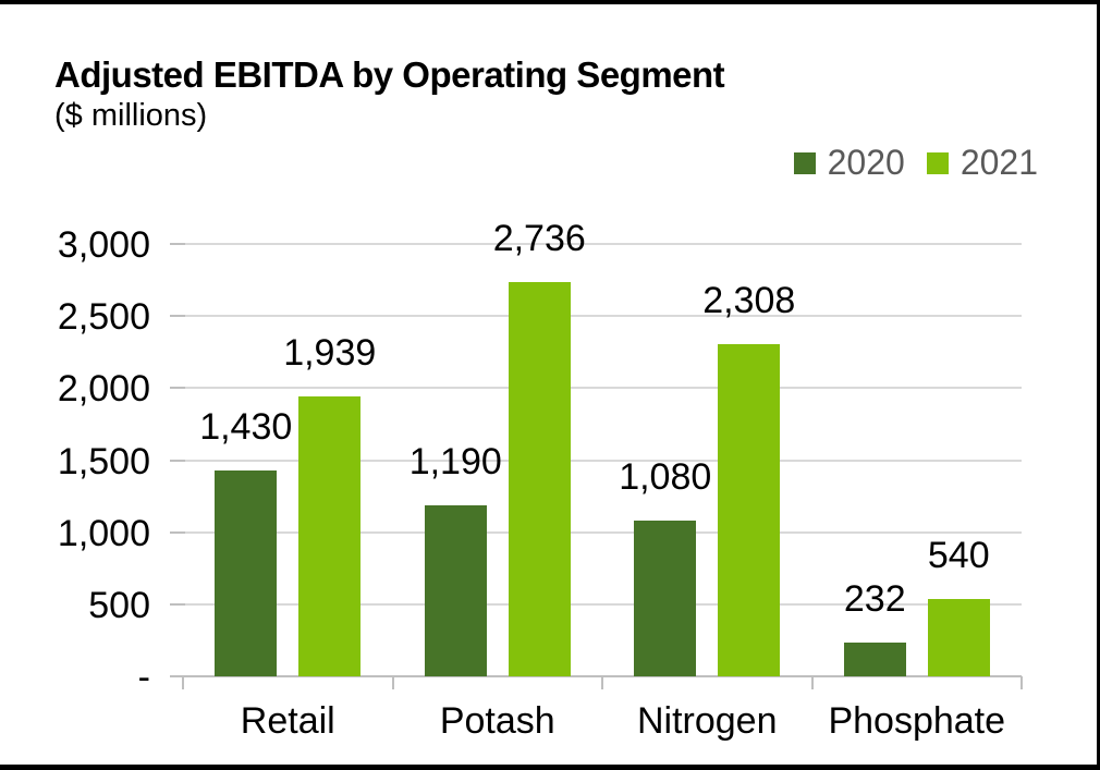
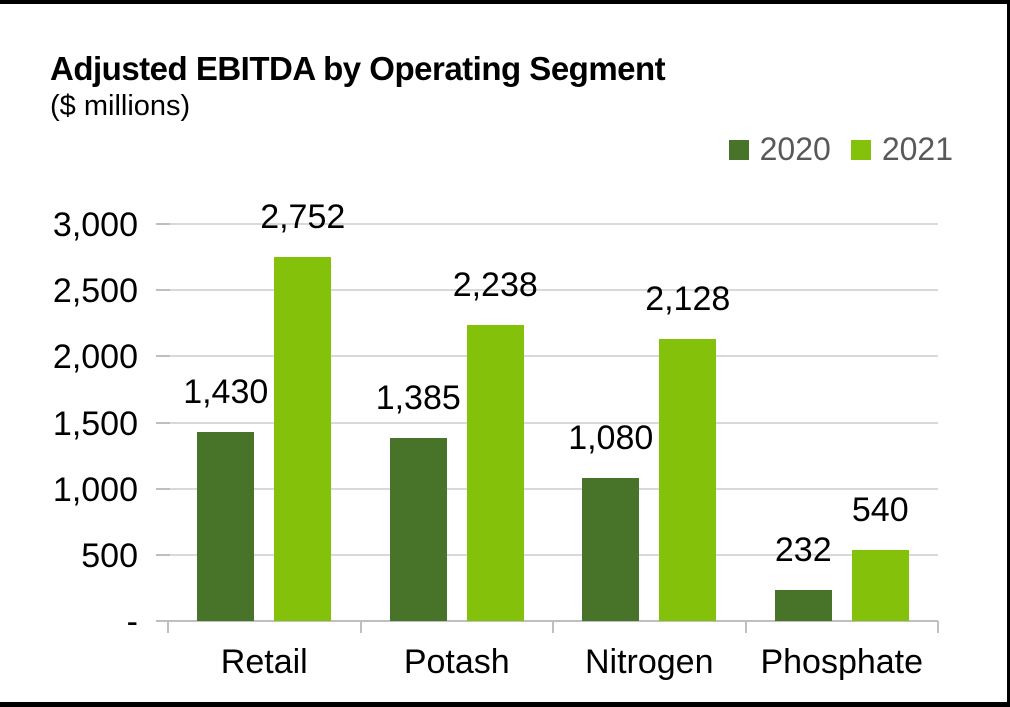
2021/Retail: 1,939 -> 2,752
2020/Potash: 1,190 -> 1,385
2021/Potash: 2,736 -> 2,238
2021/Nitrogen: 2,308 -> 2,128
